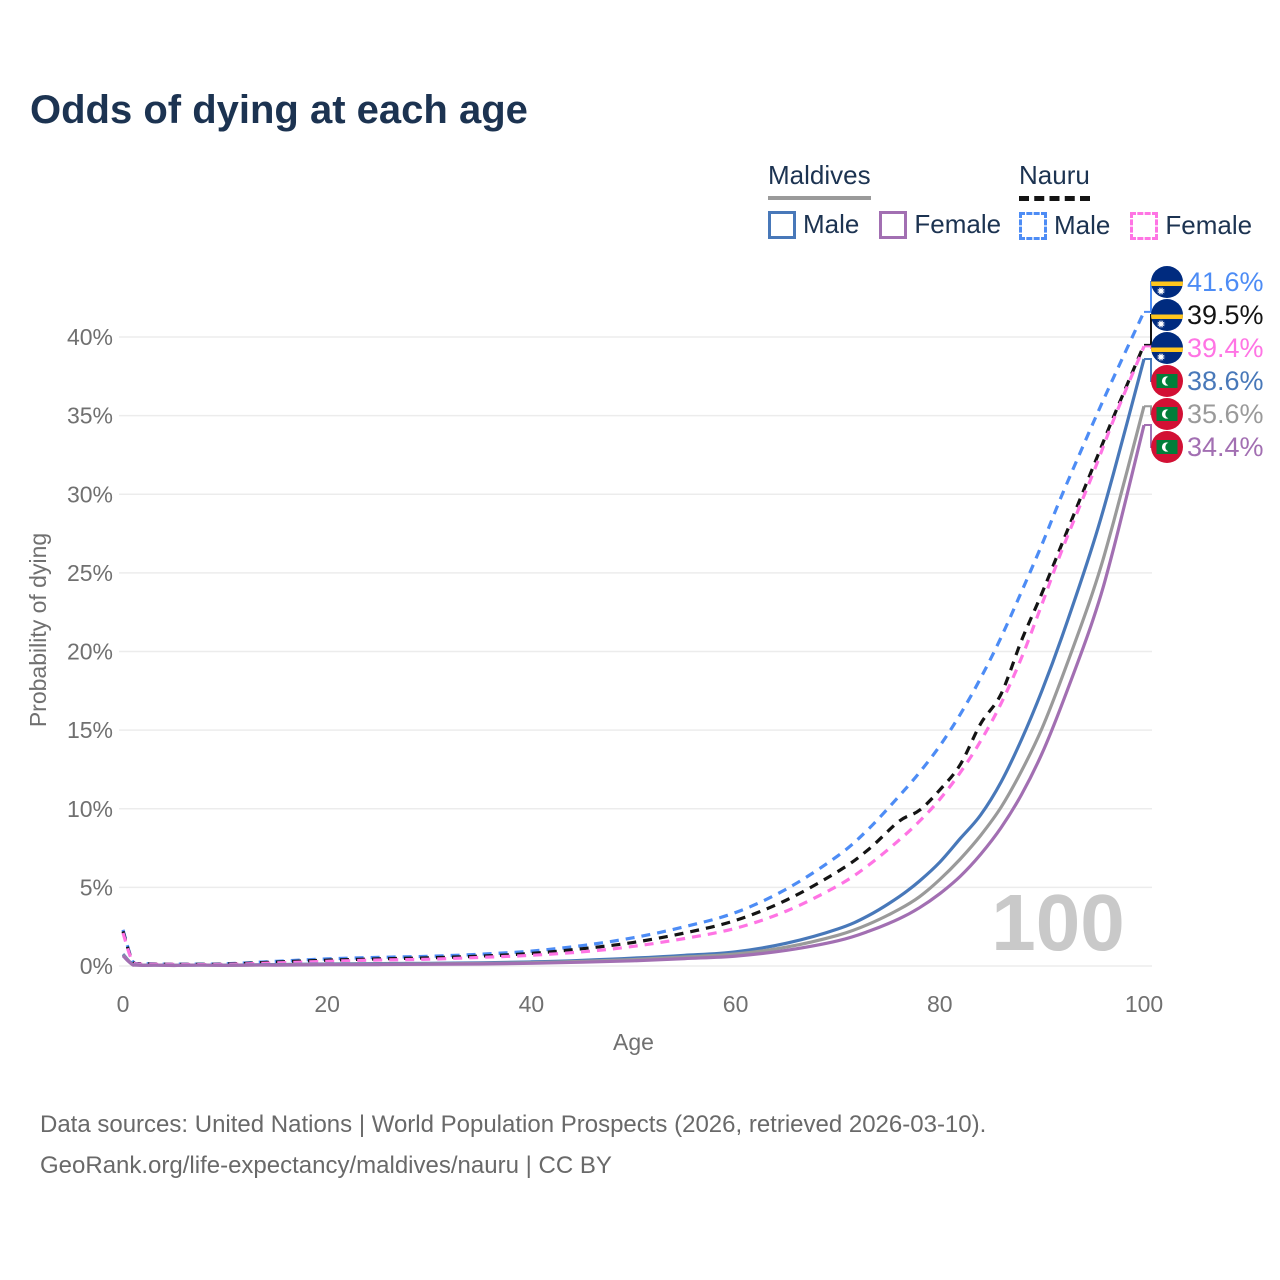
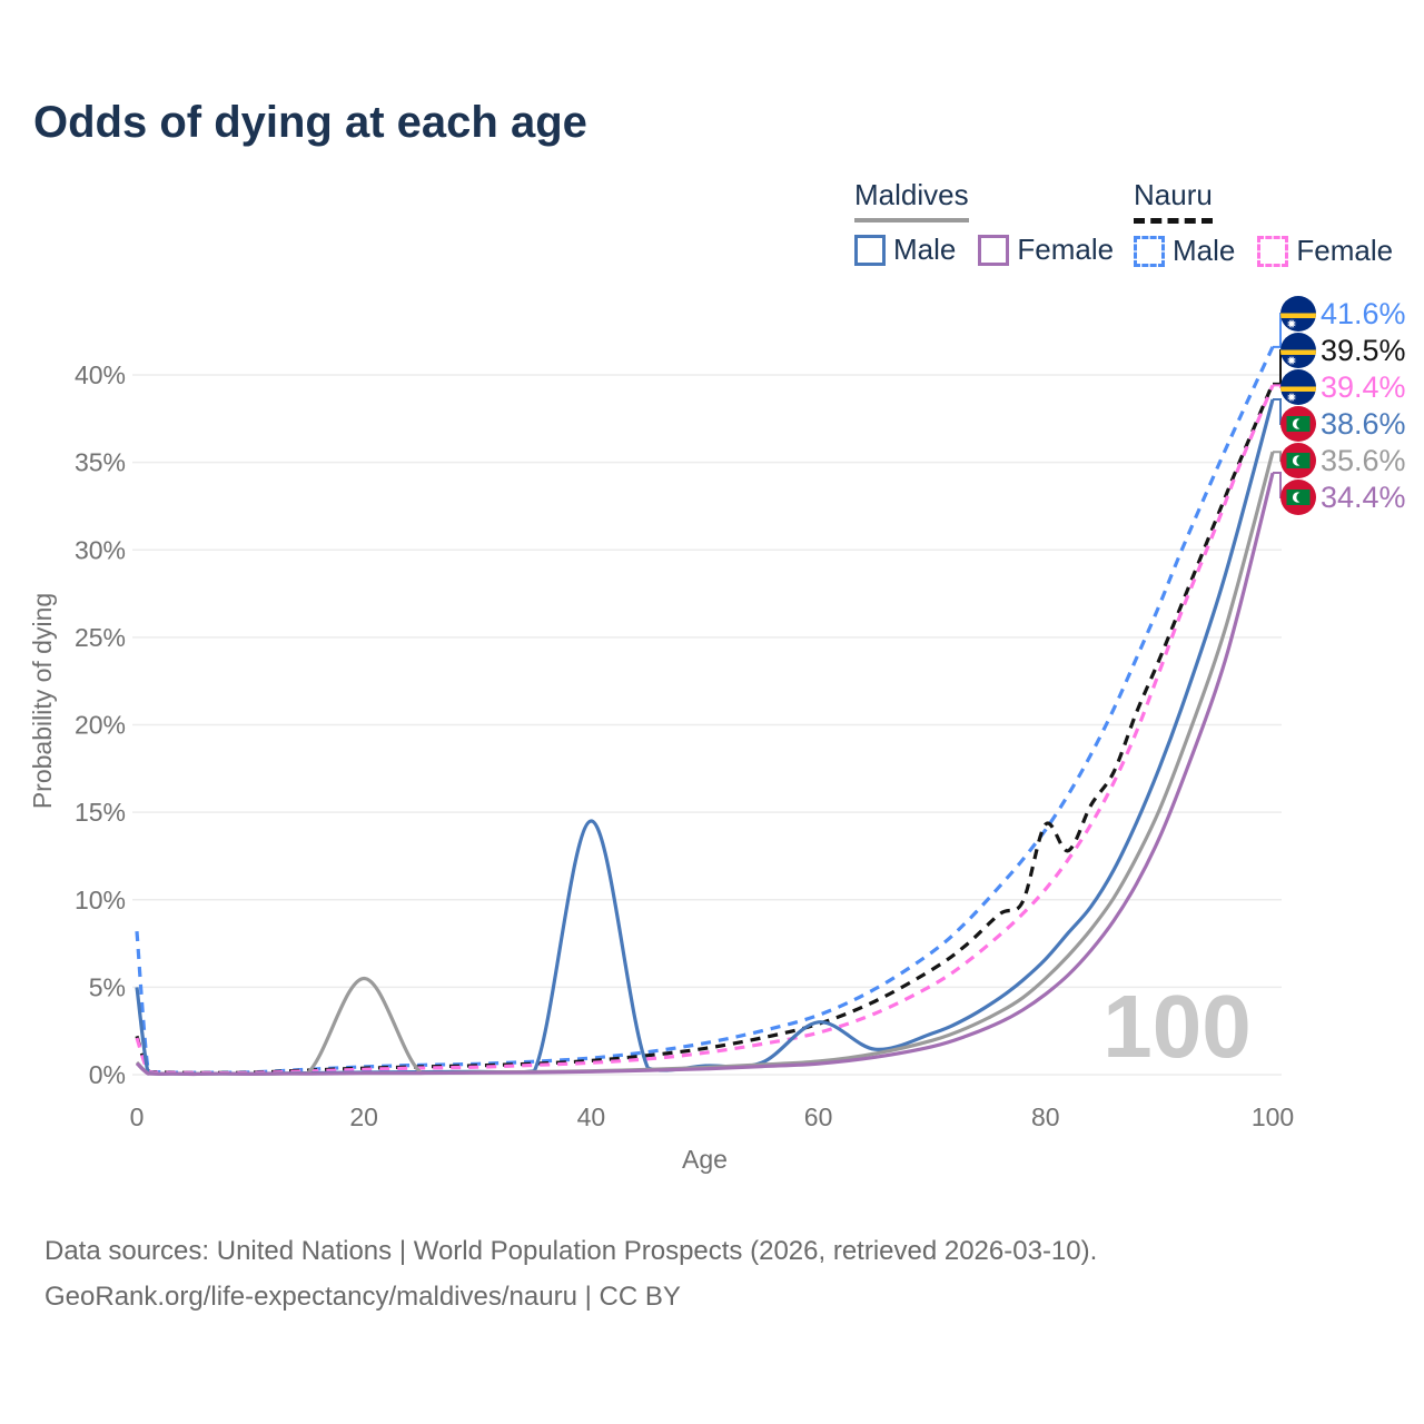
Nauru Male/0: 2.3% -> 8.2%
Maldives Male/0: 0.8% -> 5.0%
Maldives/20: 0.1% -> 5.5%
Maldives Male/40: 0.3% -> 14.5%
Maldives Male/60: 0.9% -> 3.0%
Nauru/80: 11.2% -> 14.3%
